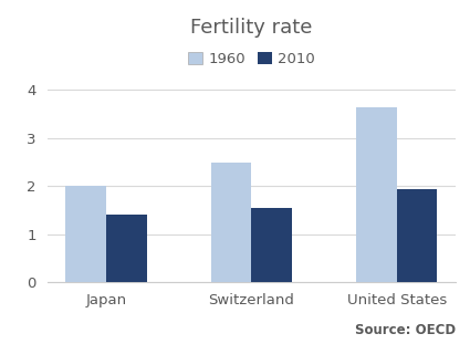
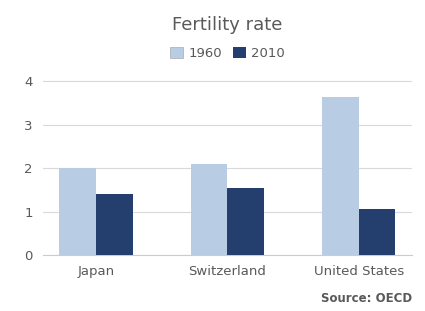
1960/Switzerland: 2.50 -> 2.10
2010/United States: 1.93 -> 1.05
